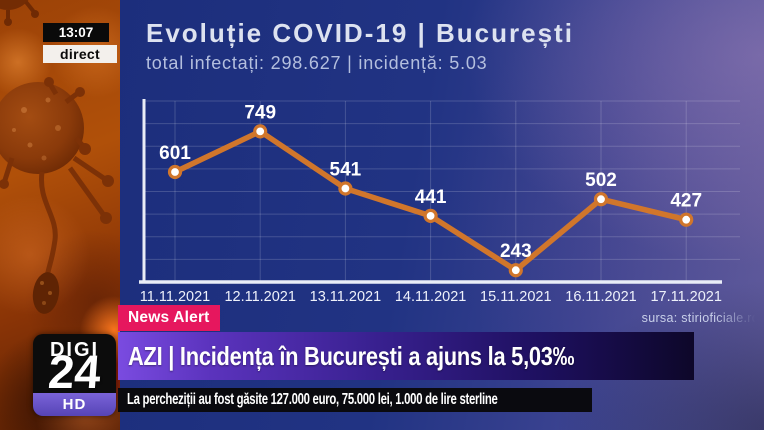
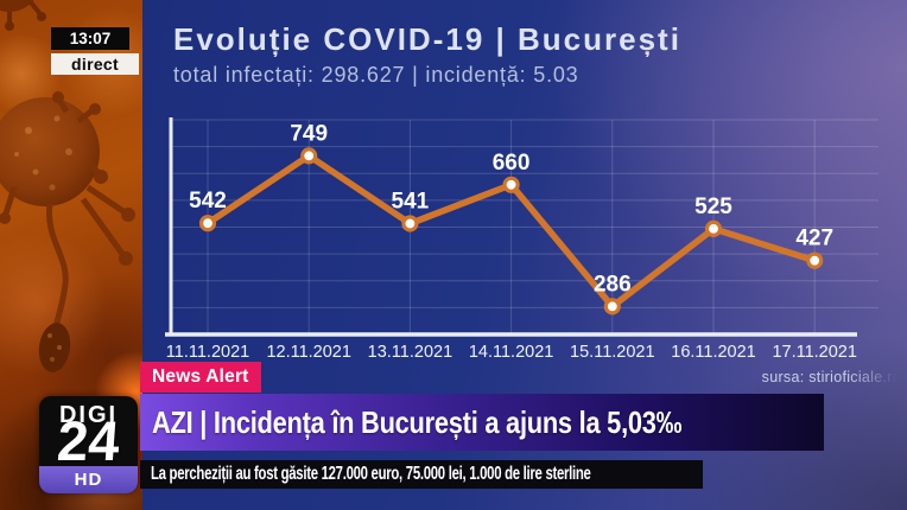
11.11.2021: 601 -> 542
14.11.2021: 441 -> 660
15.11.2021: 243 -> 286
16.11.2021: 502 -> 525
